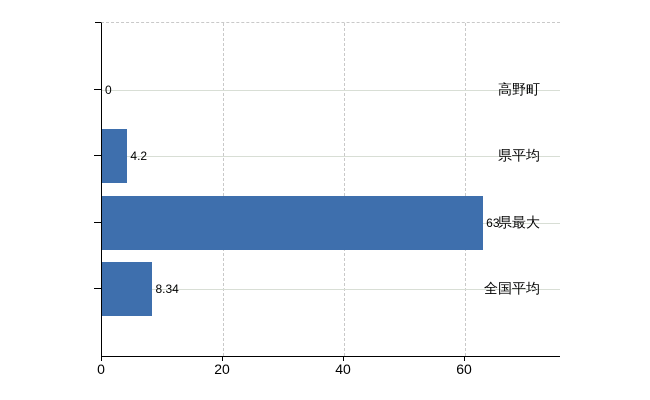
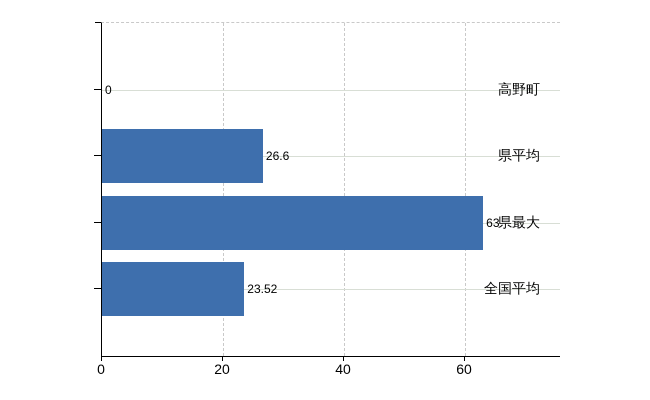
県平均: 4.2 -> 26.6
全国平均: 8.34 -> 23.52
